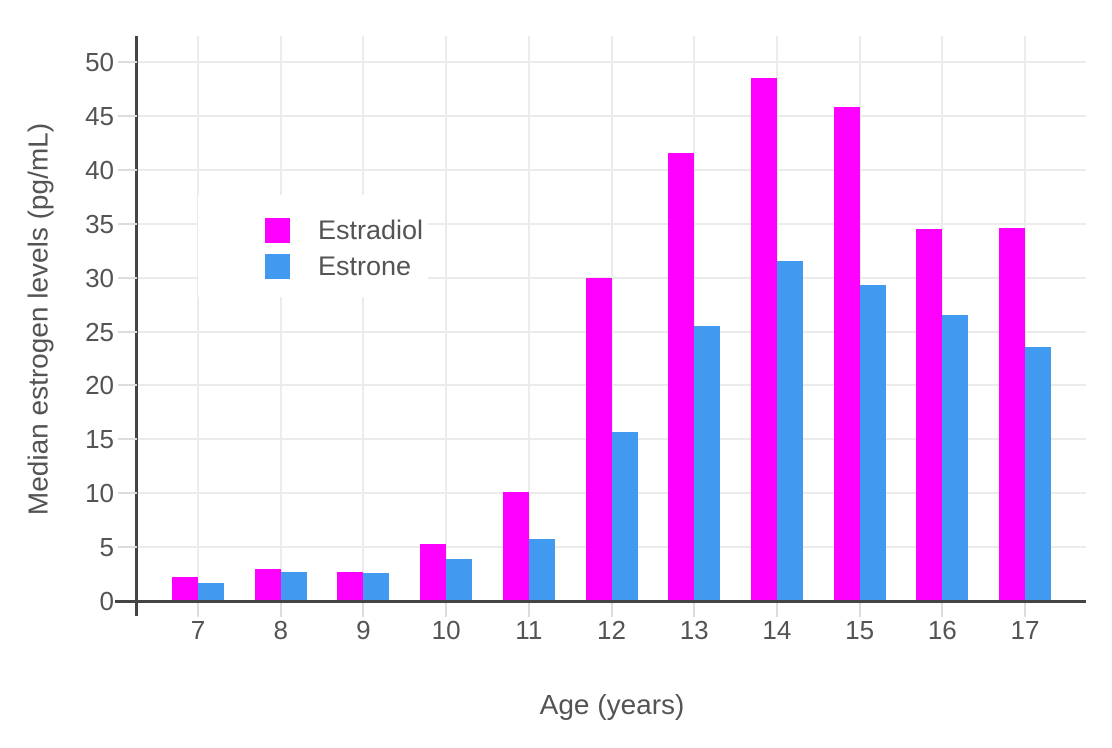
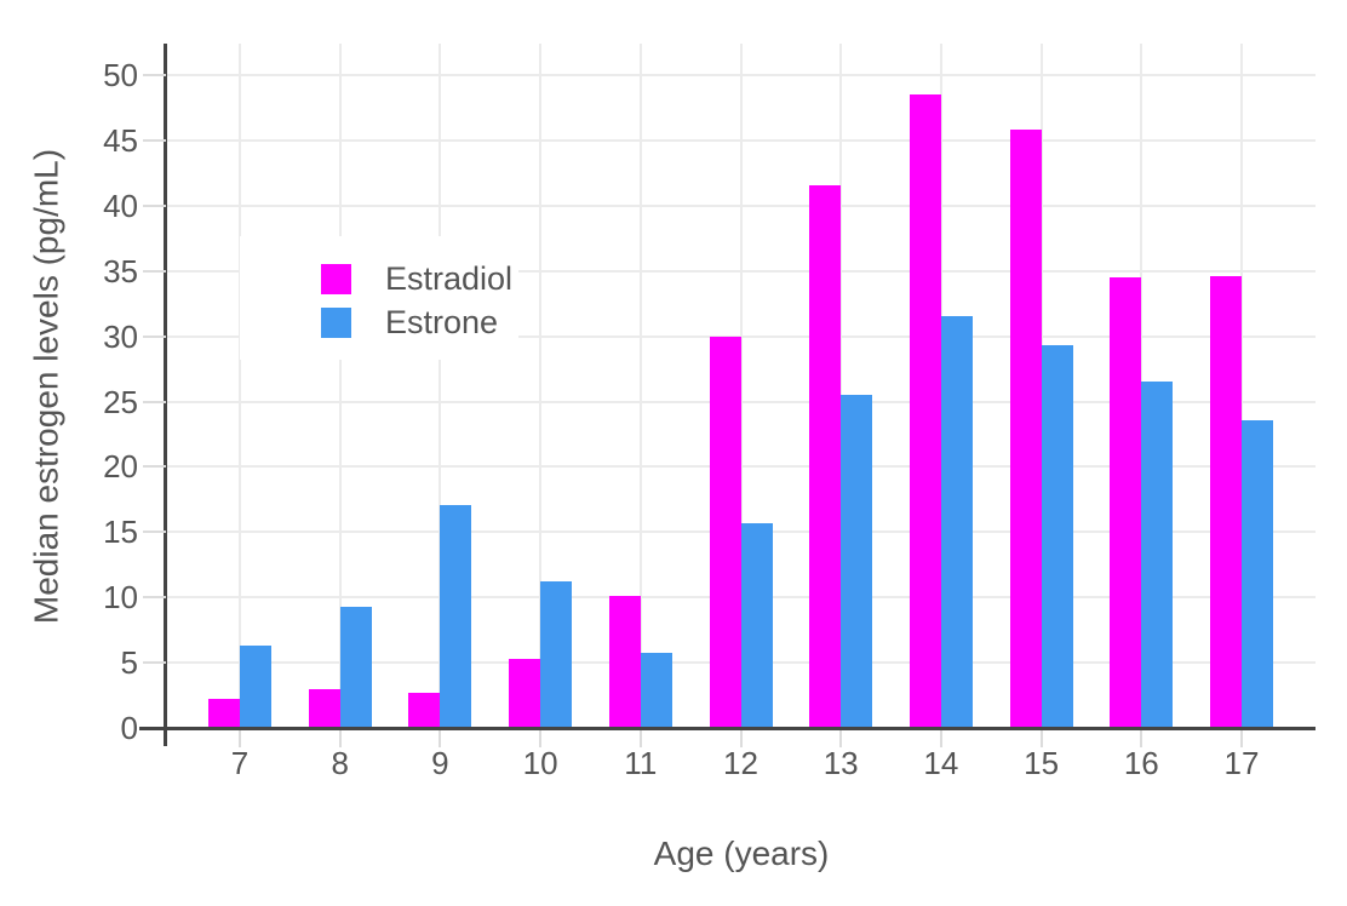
Estrone/7: 1.7 -> 6.3
Estrone/8: 2.7 -> 9.3
Estrone/9: 2.6 -> 17.1
Estrone/10: 3.9 -> 11.2
